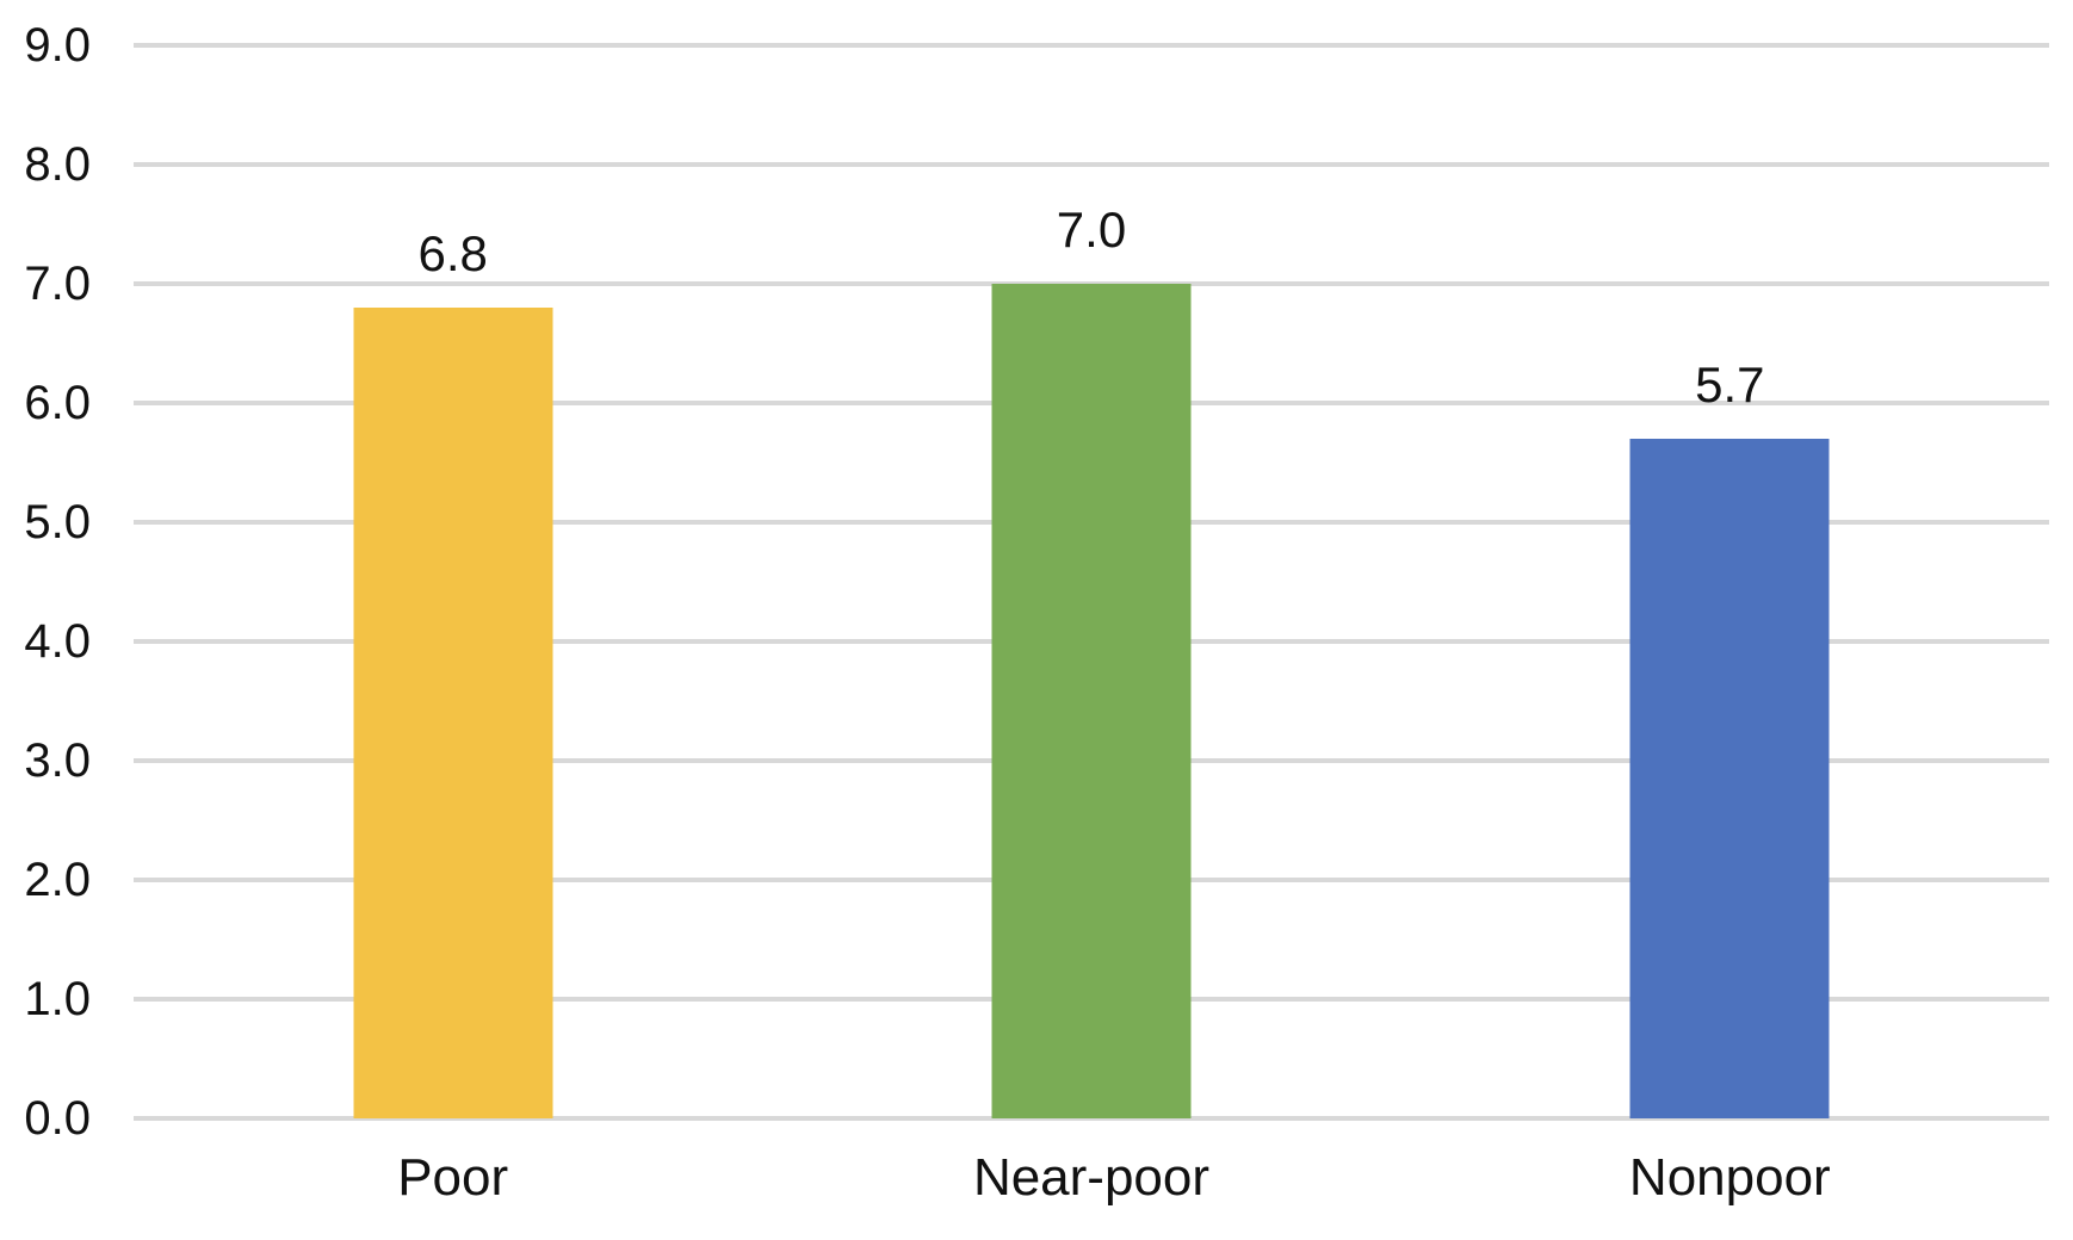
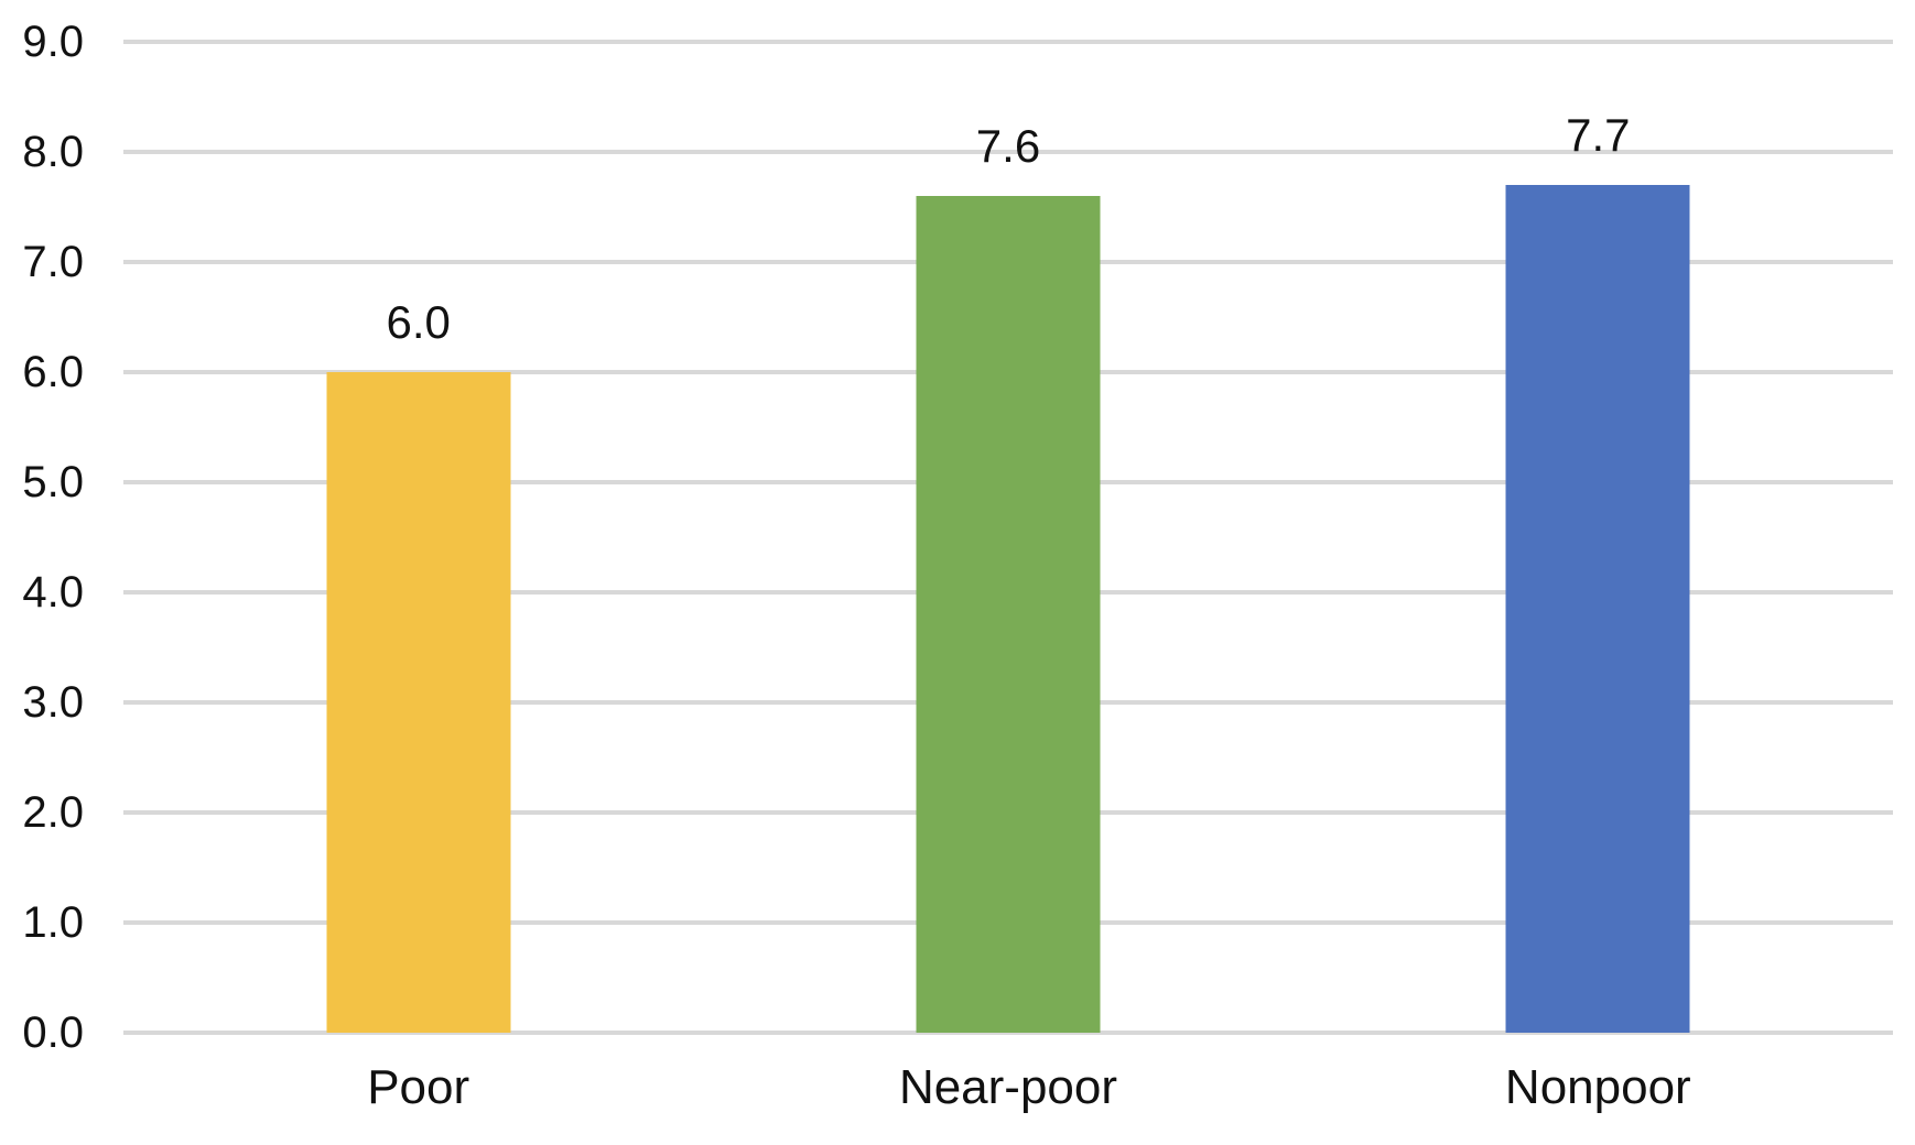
Poor: 6.8 -> 6.0
Near-poor: 7.0 -> 7.6
Nonpoor: 5.7 -> 7.7
